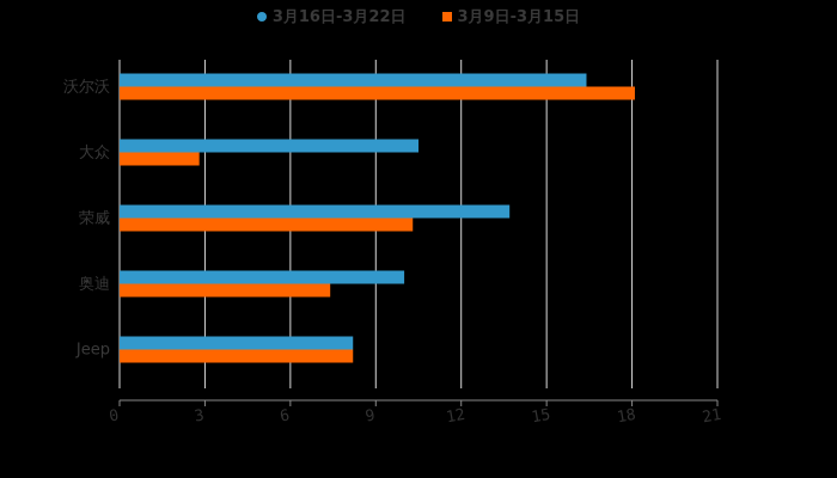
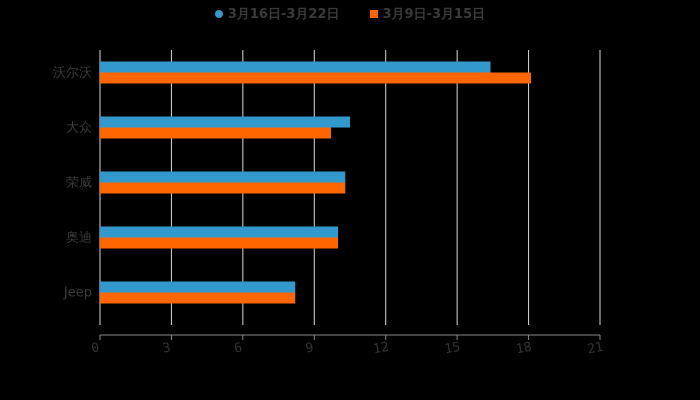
3月9日-3月15日/大众: 2.8 -> 9.7
3月16日-3月22日/荣威: 13.7 -> 10.3
3月9日-3月15日/奥迪: 7.4 -> 10.0
